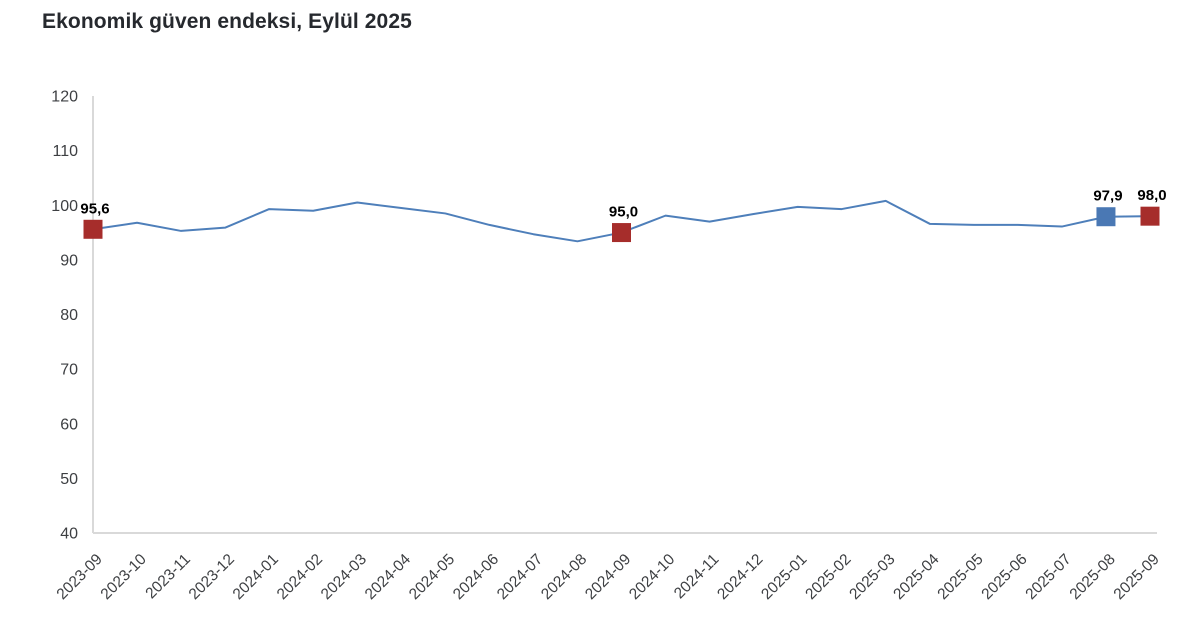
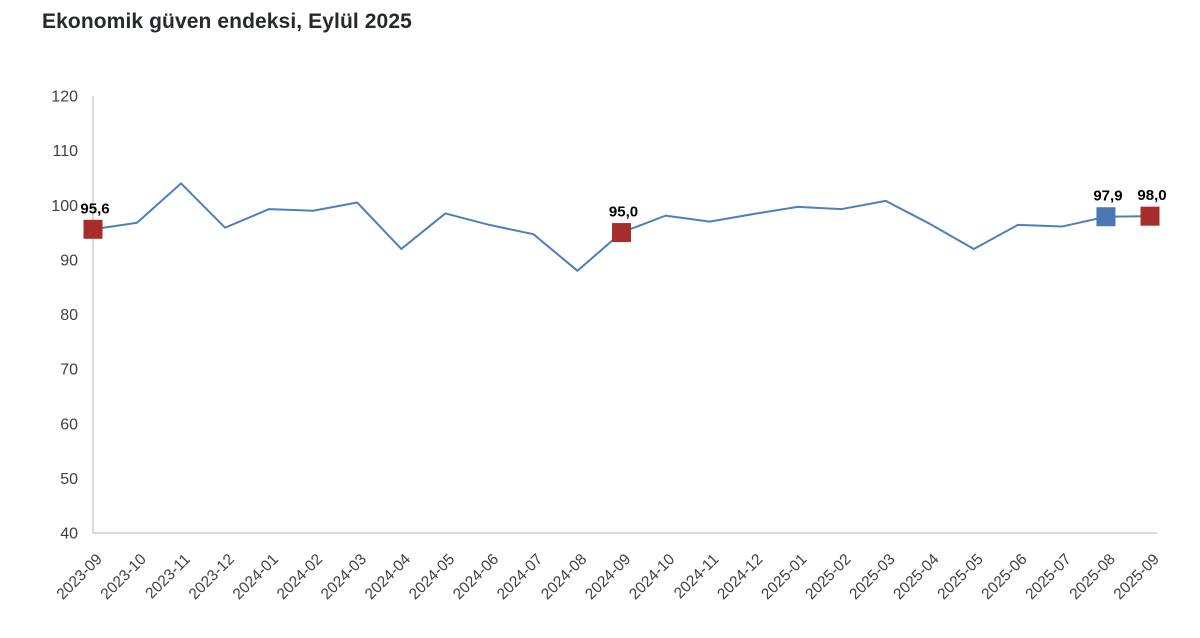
2023-11: 95 -> 104
2024-04: 100 -> 92
2024-08: 93 -> 88
2025-05: 96 -> 92
